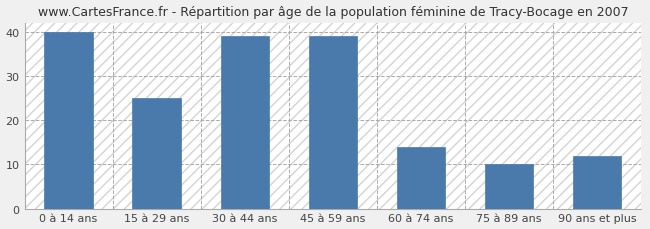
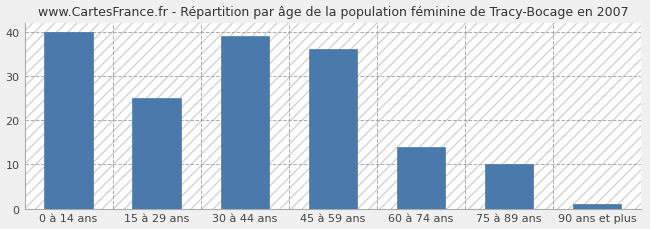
45 à 59 ans: 39 -> 36
90 ans et plus: 12 -> 1
